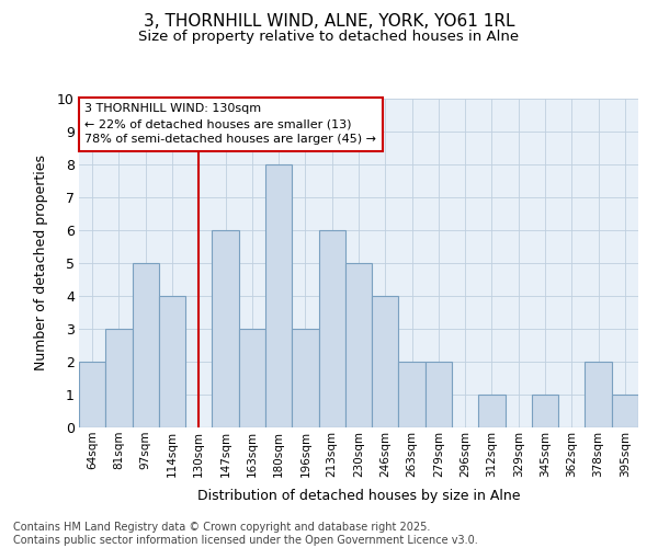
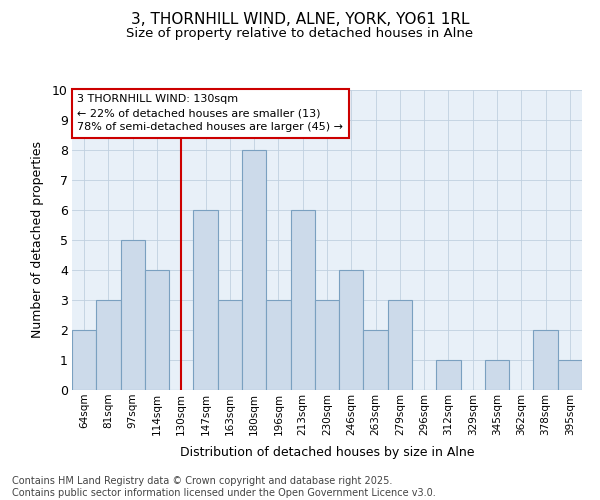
230sqm: 5 -> 3
279sqm: 2 -> 3
